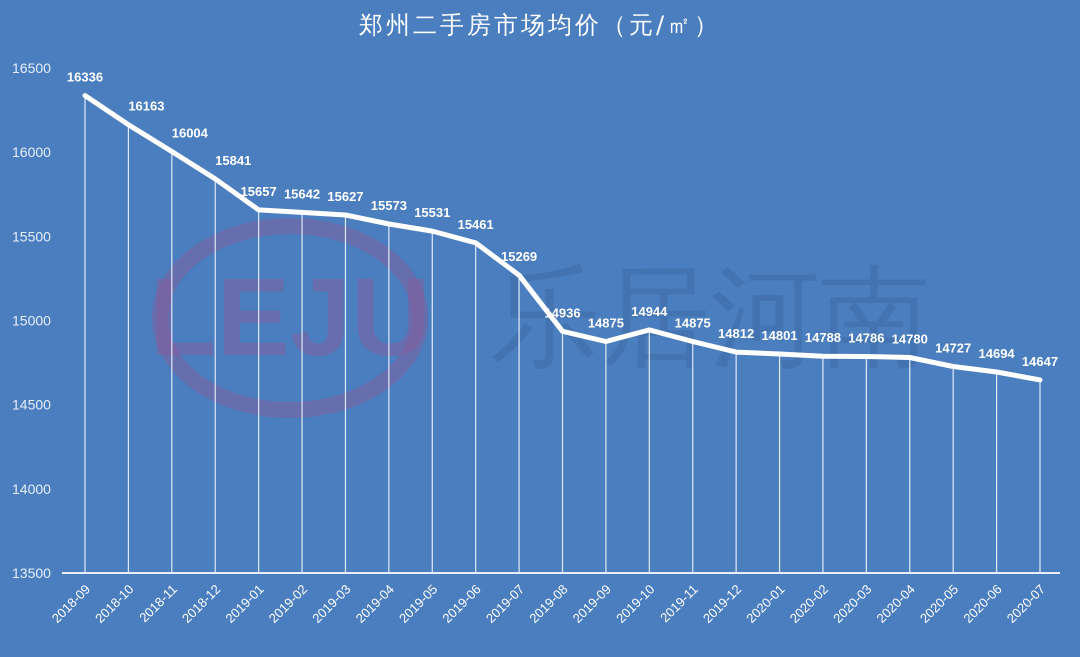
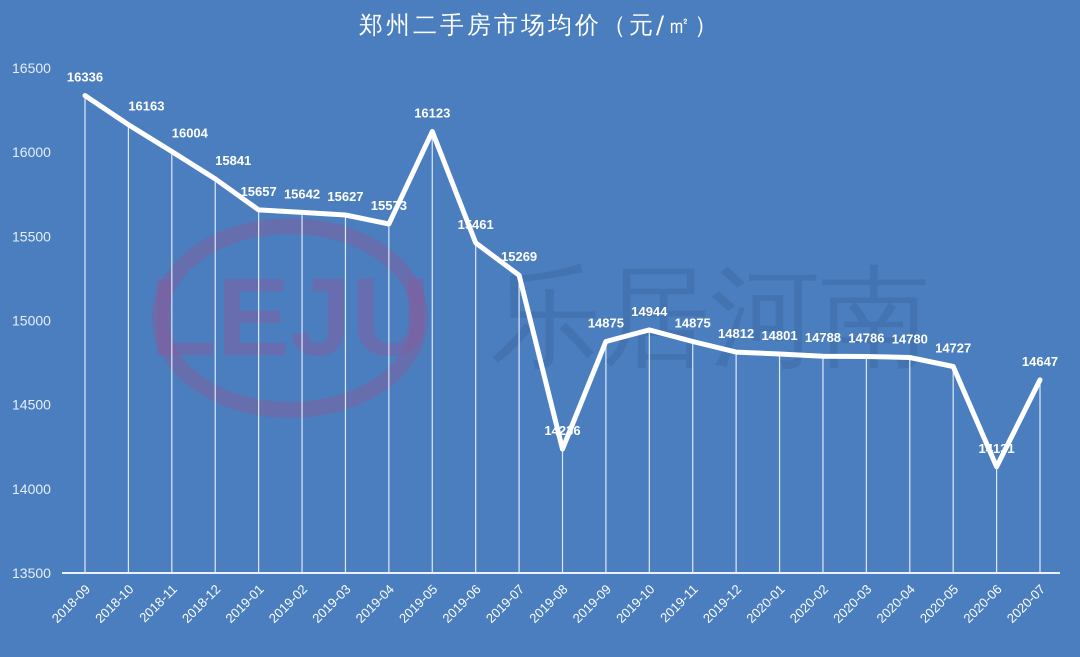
2019-05: 15531 -> 16123
2019-08: 14936 -> 14236
2020-06: 14694 -> 14131
